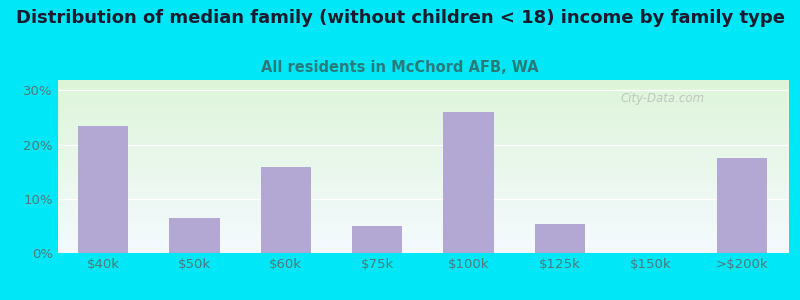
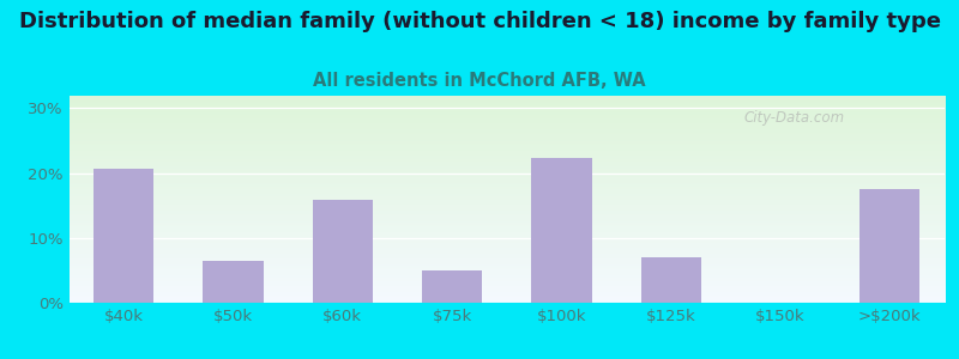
$40k: 23.5% -> 20.6%
$100k: 26.0% -> 22.4%
$125k: 5.5% -> 7.0%
